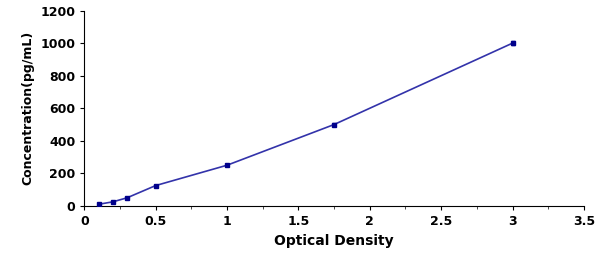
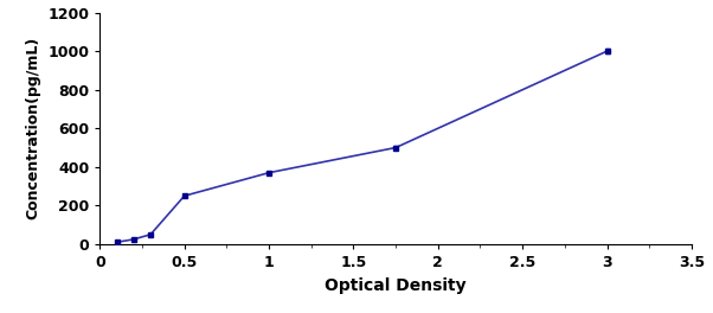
0.5: 120 -> 250
1: 250 -> 370
